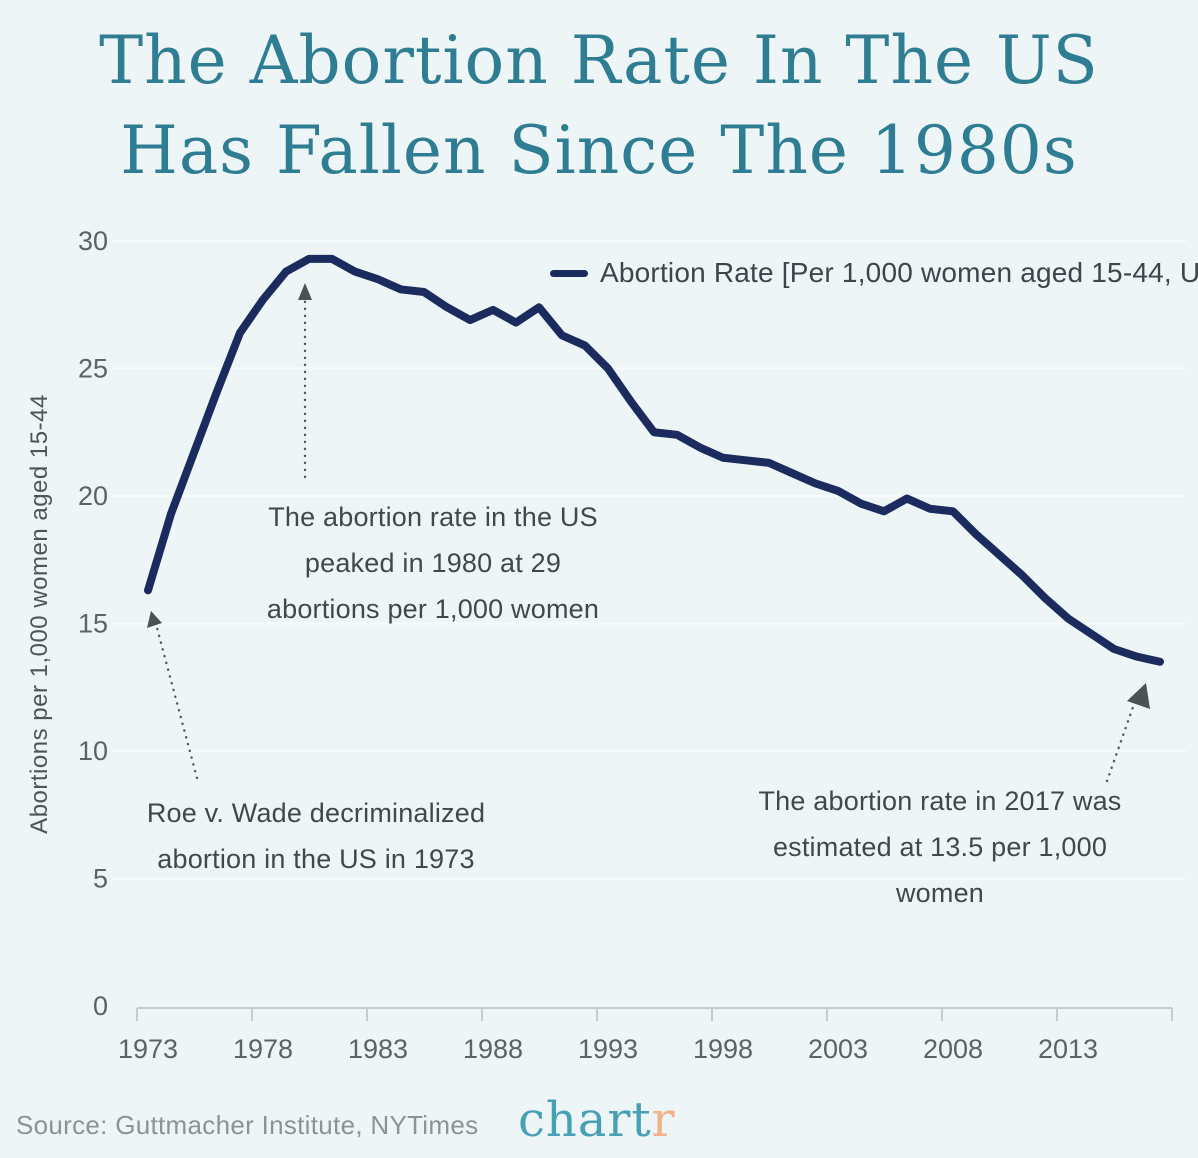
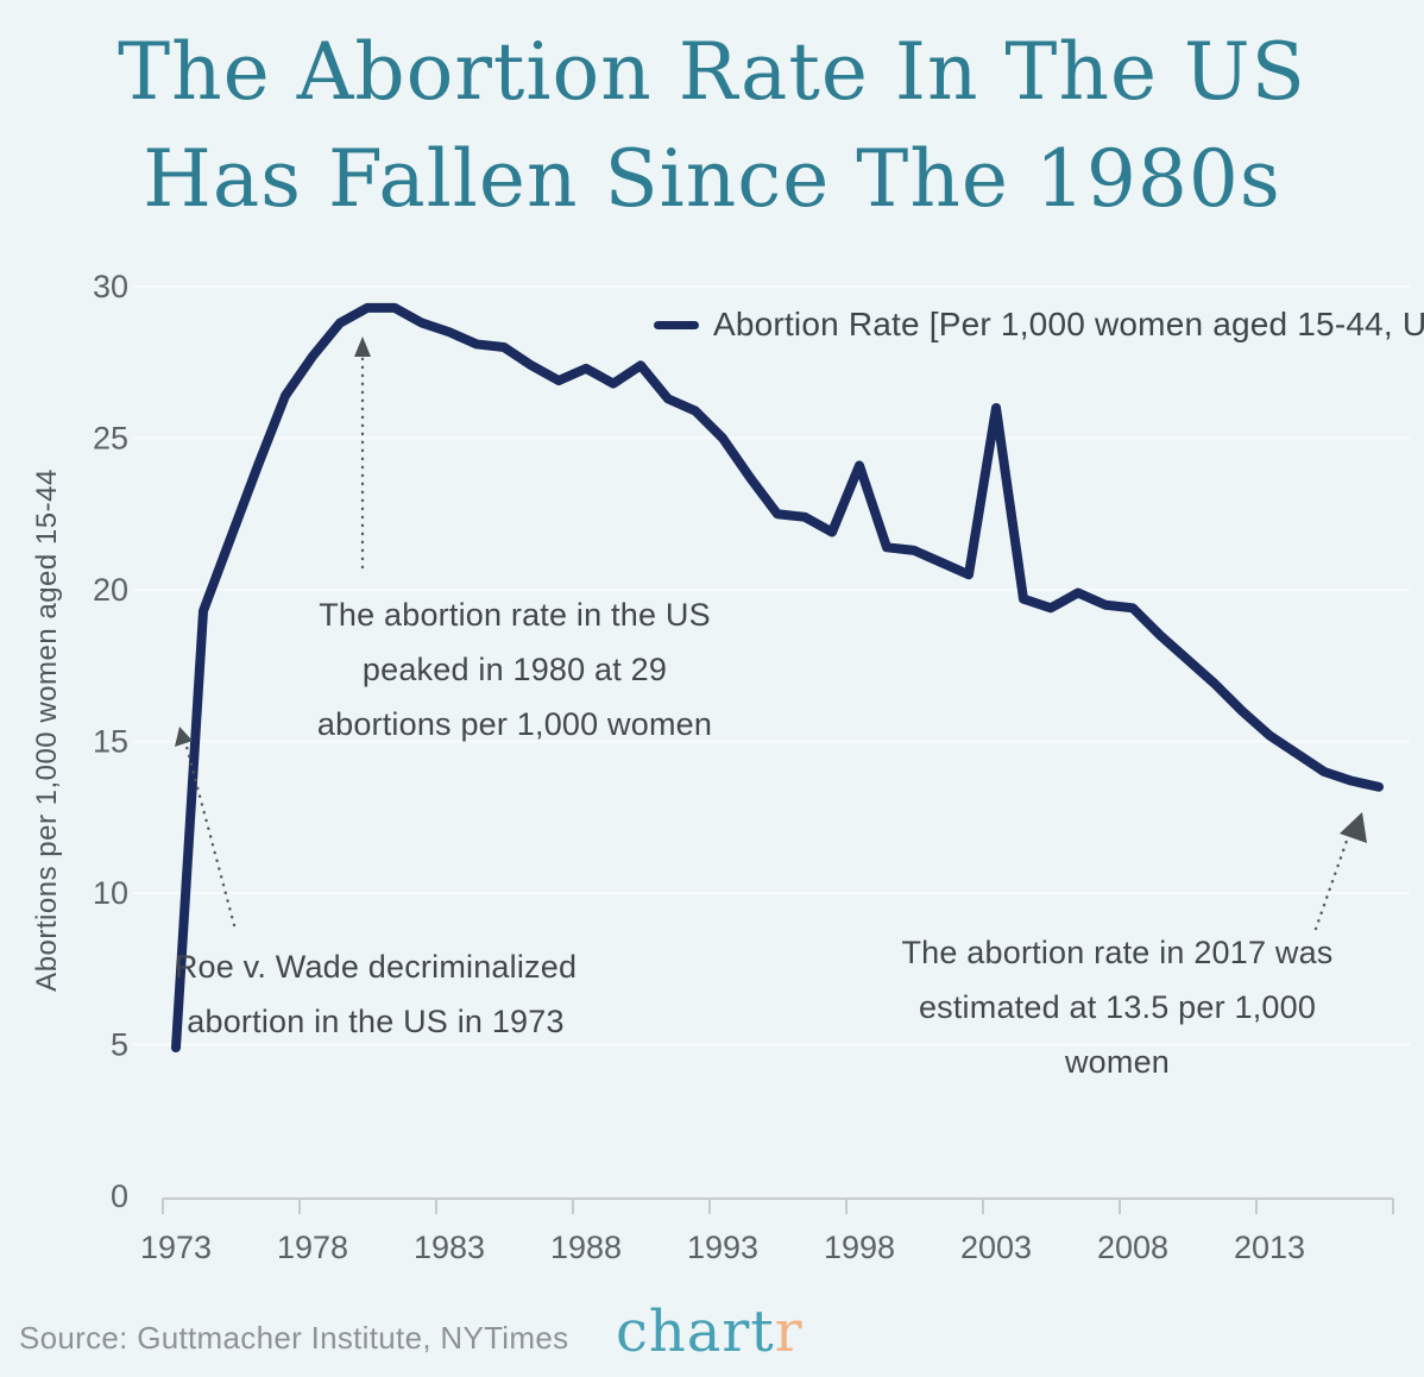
1973: 16.3 -> 4.9
1998: 21.5 -> 24.1
2003: 20.2 -> 26.0
